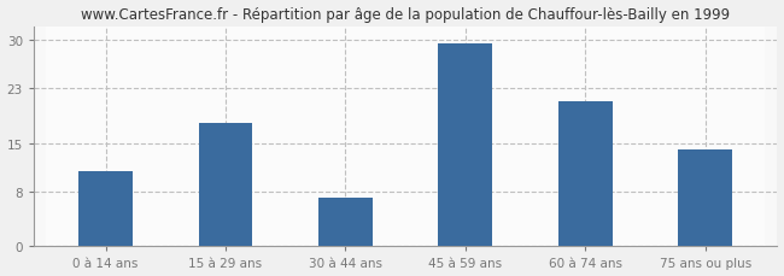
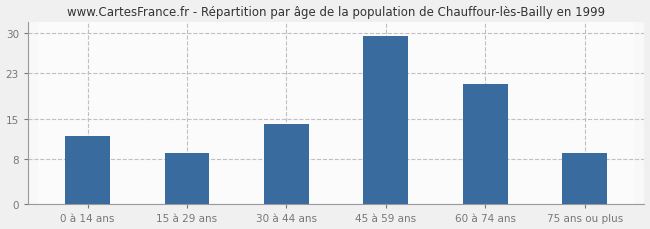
0 à 14 ans: 11.0 -> 12.0
15 à 29 ans: 18.0 -> 9.0
30 à 44 ans: 7.0 -> 14.0
75 ans ou plus: 14.0 -> 9.0
